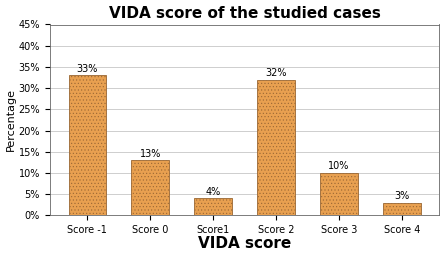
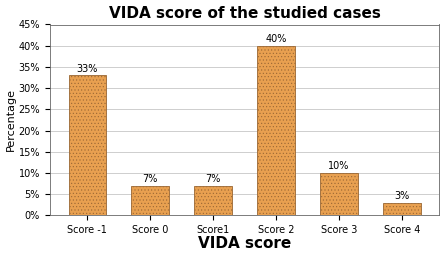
Score 0: 13% -> 7%
Score1: 4% -> 7%
Score 2: 32% -> 40%
